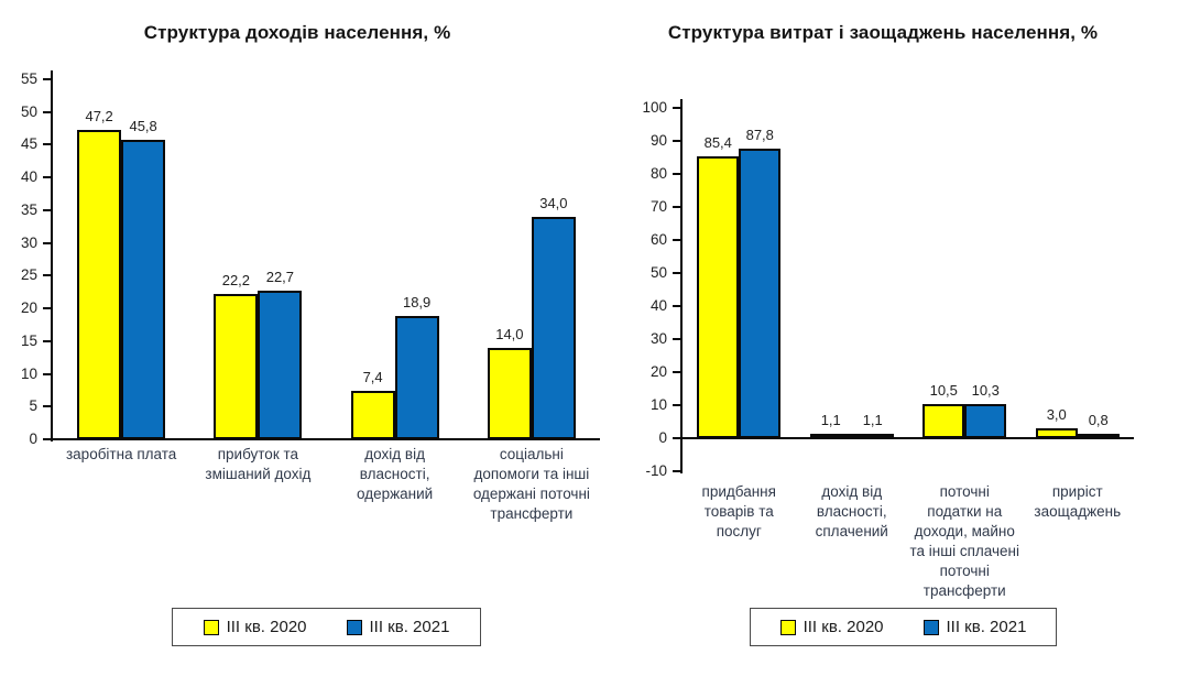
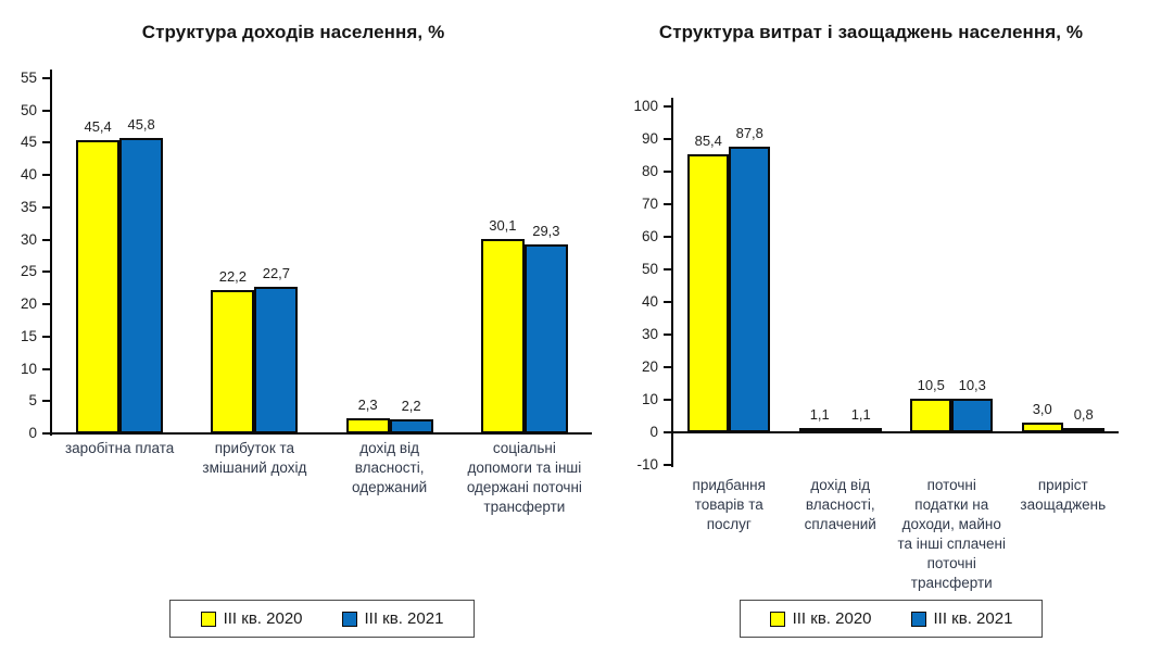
Структура доходів населення, %/III кв. 2020/заробітна плата: 47,2 -> 45,4
Структура доходів населення, %/III кв. 2020/дохід від власності, одержаний: 7,4 -> 2,3
Структура доходів населення, %/III кв. 2021/дохід від власності, одержаний: 18,9 -> 2,2
Структура доходів населення, %/III кв. 2020/соціальні допомоги та інші одержані поточні трансферти: 14,0 -> 30,1
Структура доходів населення, %/III кв. 2021/соціальні допомоги та інші одержані поточні трансферти: 34,0 -> 29,3
